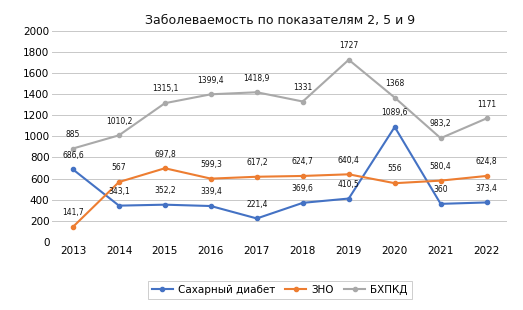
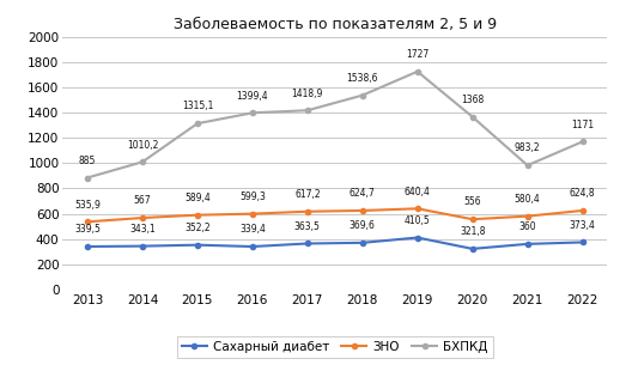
Сахарный диабет/2013: 686,6 -> 339,5
ЗНО/2013: 141,7 -> 535,9
ЗНО/2015: 697,8 -> 589,4
Сахарный диабет/2017: 221,4 -> 363,5
БХПКД/2018: 1331 -> 1538,6
Сахарный диабет/2020: 1089,6 -> 321,8
